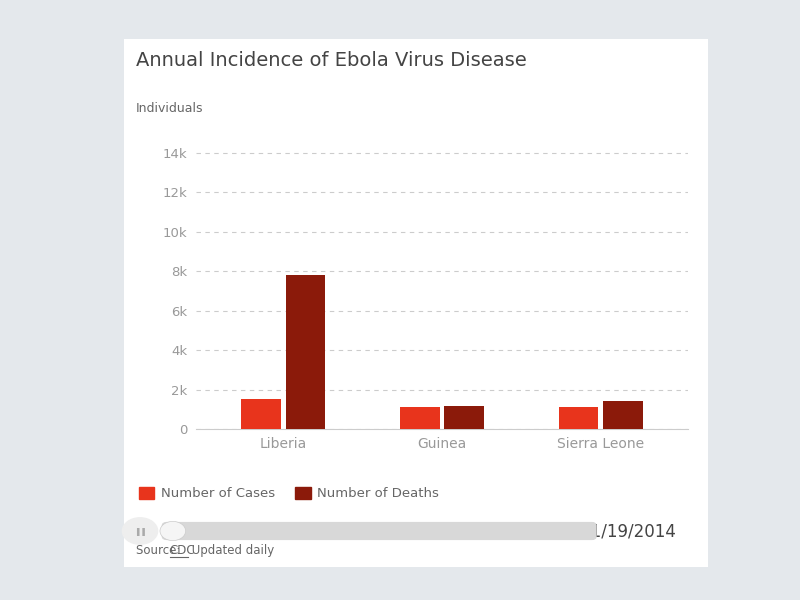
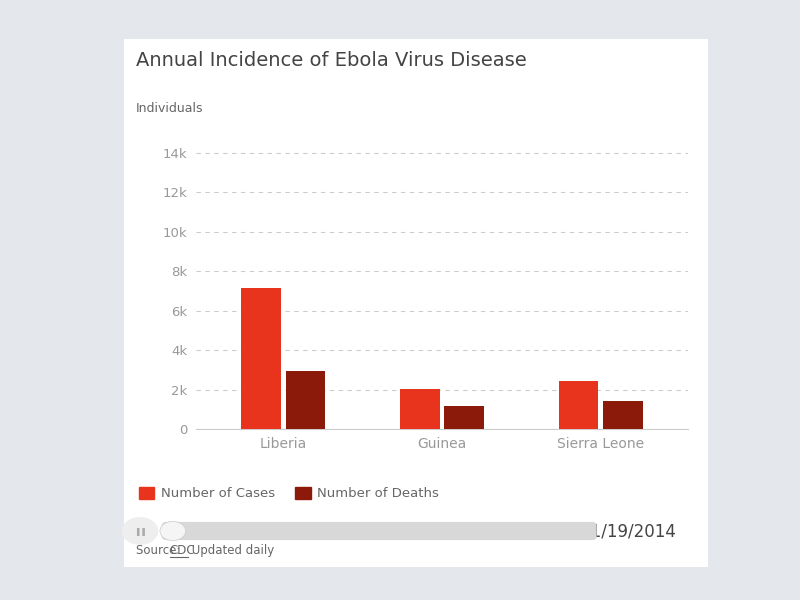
Number of Cases/Liberia: 1.5k -> 7.2k
Number of Deaths/Liberia: 7.8k -> 3.0k
Number of Cases/Guinea: 1.1k -> 2.0k
Number of Cases/Sierra Leone: 1.1k -> 2.4k
